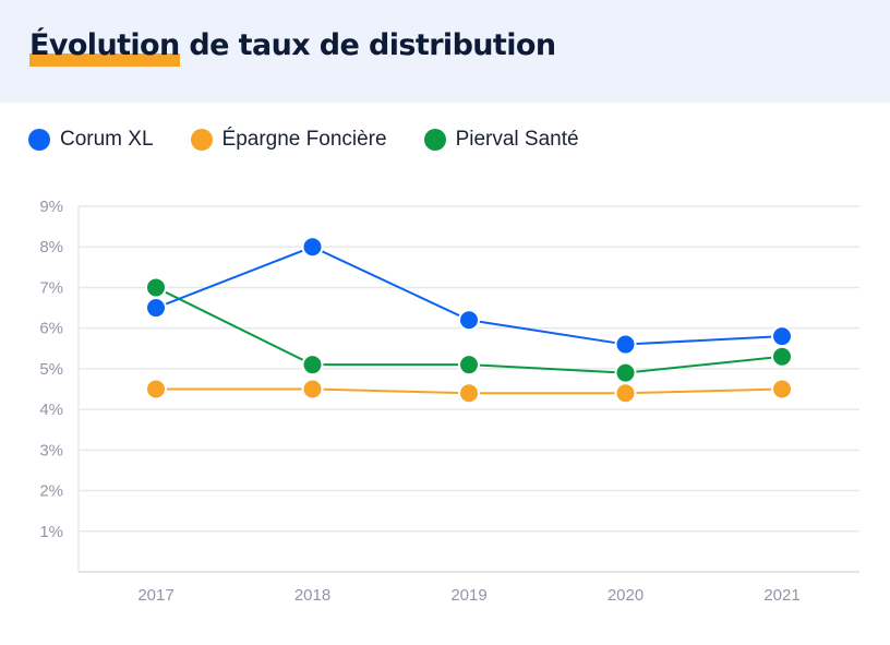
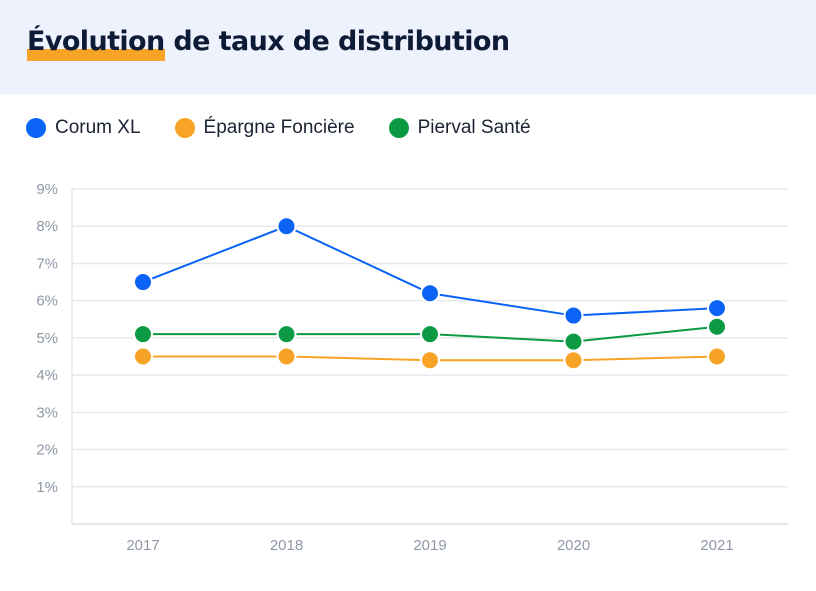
Pierval Santé/2017: 7.0% -> 5.1%
